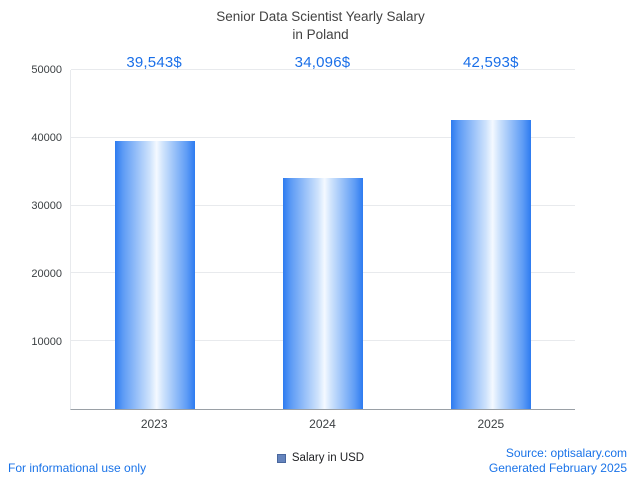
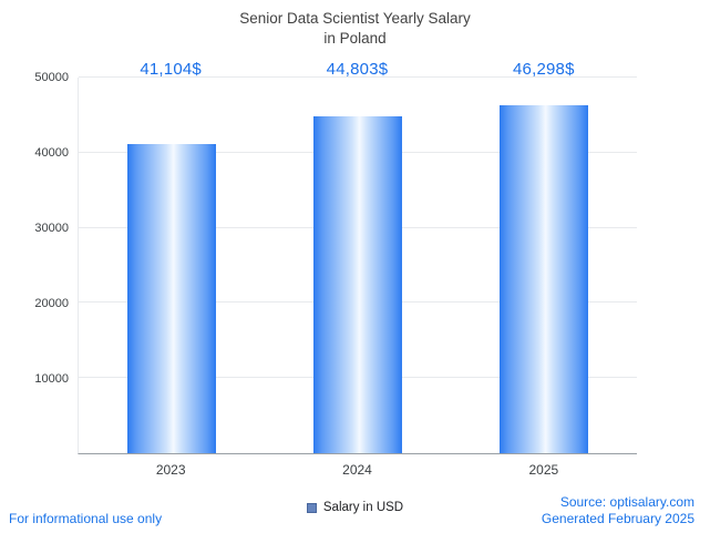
2023: 39,543 -> 41,104
2024: 34,096 -> 44,803
2025: 42,593 -> 46,298
